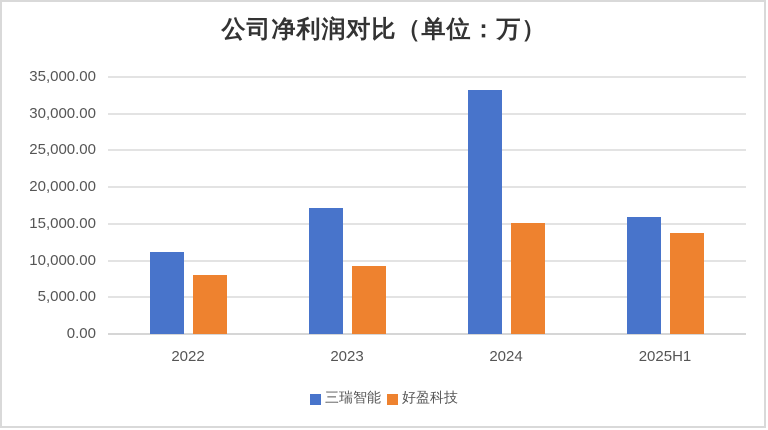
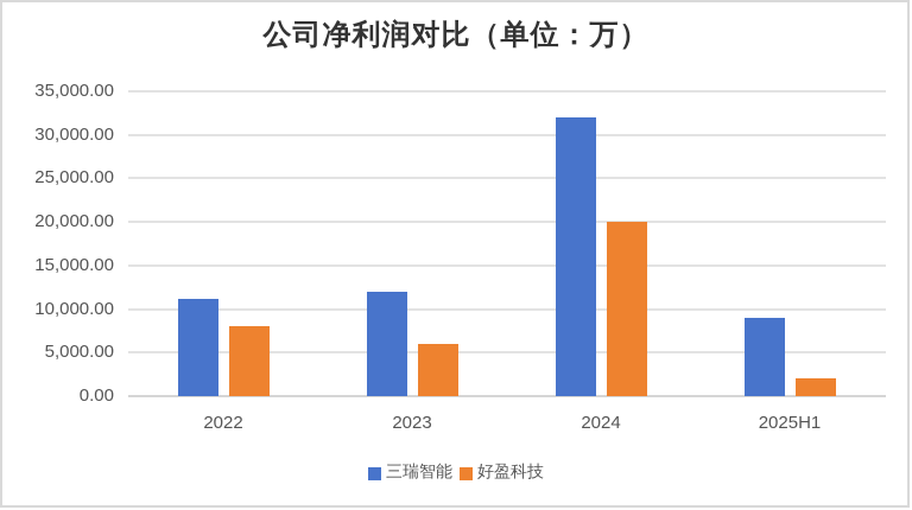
三瑞智能/2023: 17000 -> 12000
好盈科技/2023: 9000 -> 6000
三瑞智能/2024: 33000 -> 32000
好盈科技/2024: 15000 -> 20000
三瑞智能/2025H1: 16000 -> 9000
好盈科技/2025H1: 14000 -> 2000
